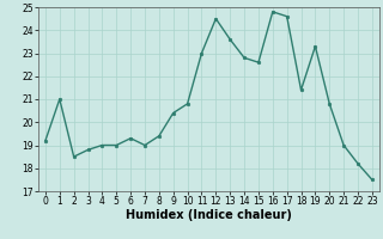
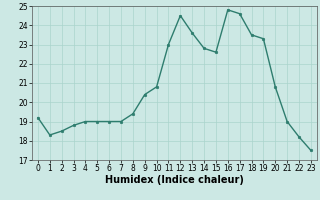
1: 21.0 -> 18.3
6: 19.3 -> 19.0
18: 21.4 -> 23.5
